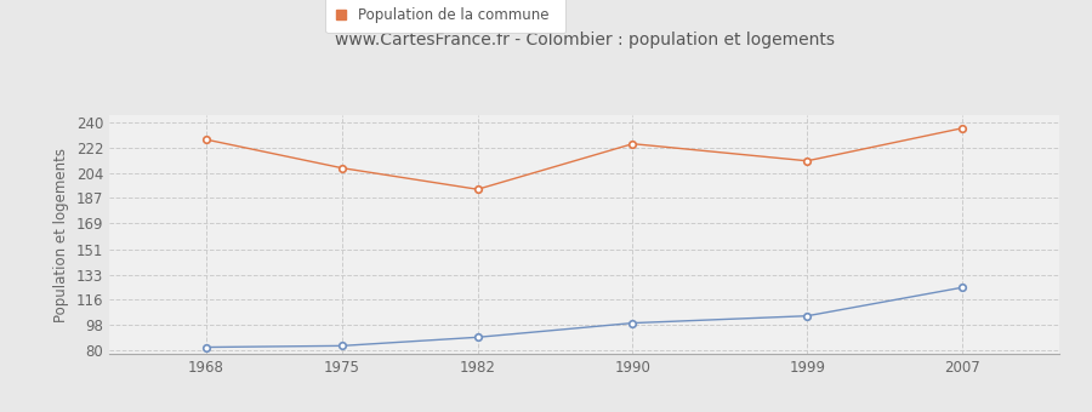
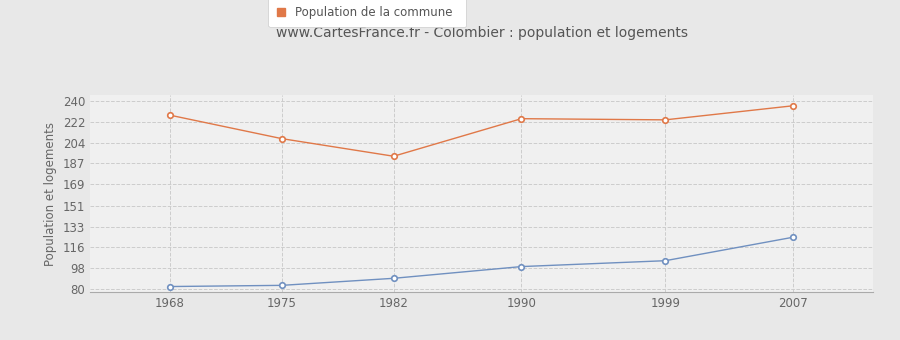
Population de la commune/1999: 213 -> 224
